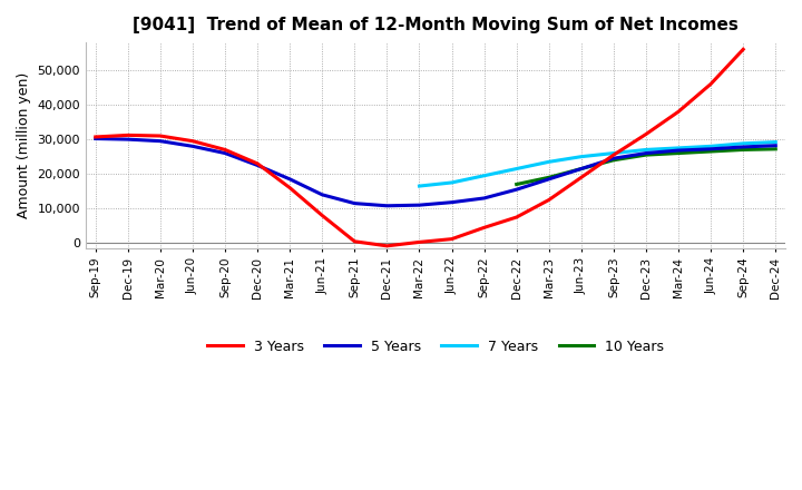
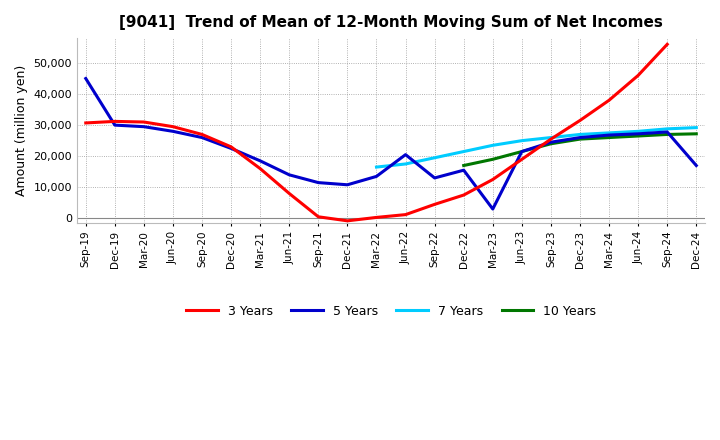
5 Years/Sep-19: 30,200 -> 45,000
5 Years/Mar-22: 11,000 -> 13,500
5 Years/Jun-22: 11,800 -> 20,500
5 Years/Mar-23: 18,500 -> 3,000
5 Years/Dec-24: 28,200 -> 17,000
